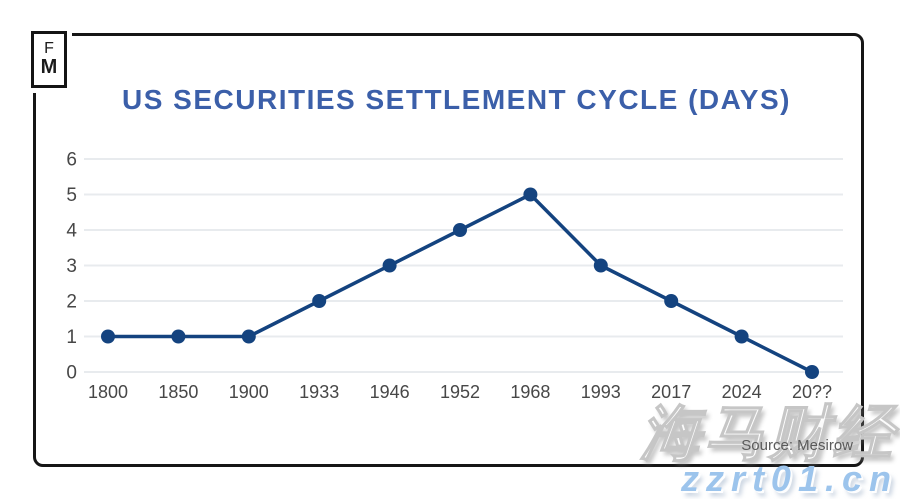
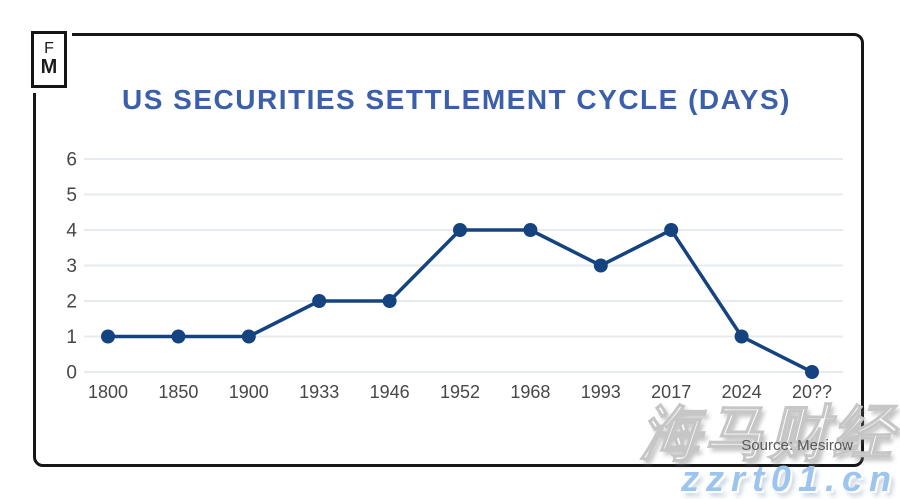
1946: 3 -> 2
1968: 5 -> 4
2017: 2 -> 4
